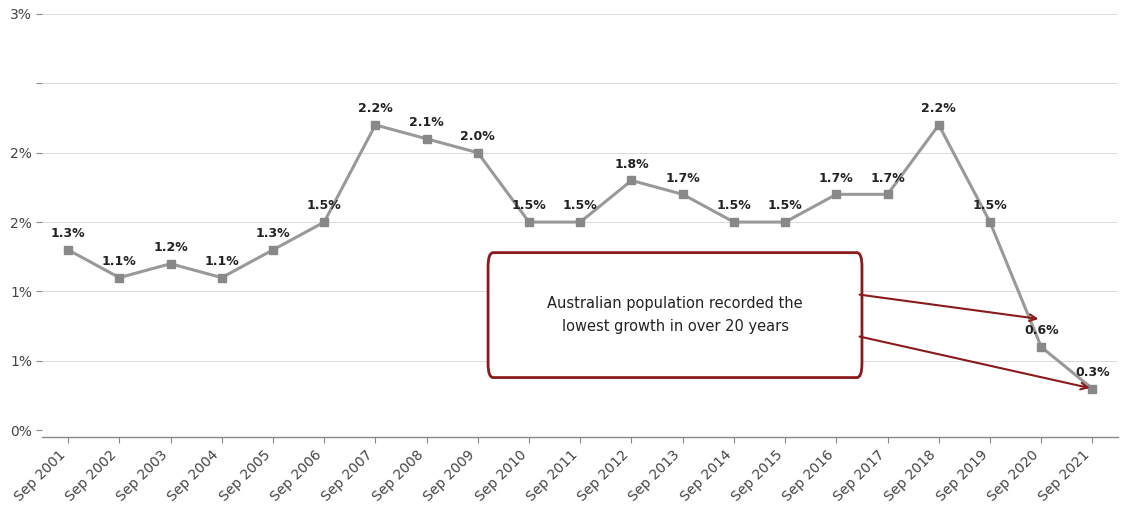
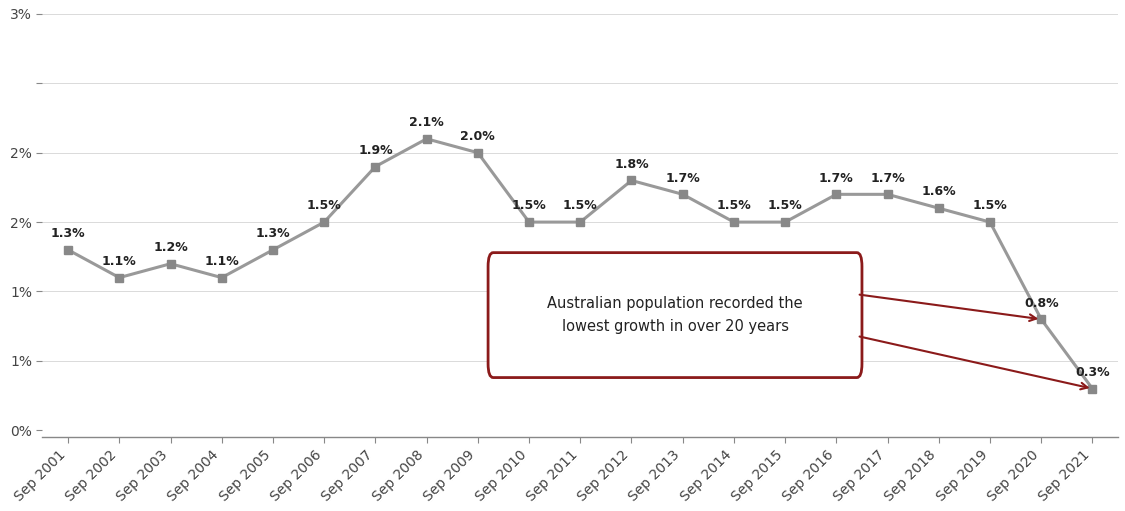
Sep 2007: 2.2% -> 1.9%
Sep 2018: 2.2% -> 1.6%
Sep 2020: 0.6% -> 0.8%
